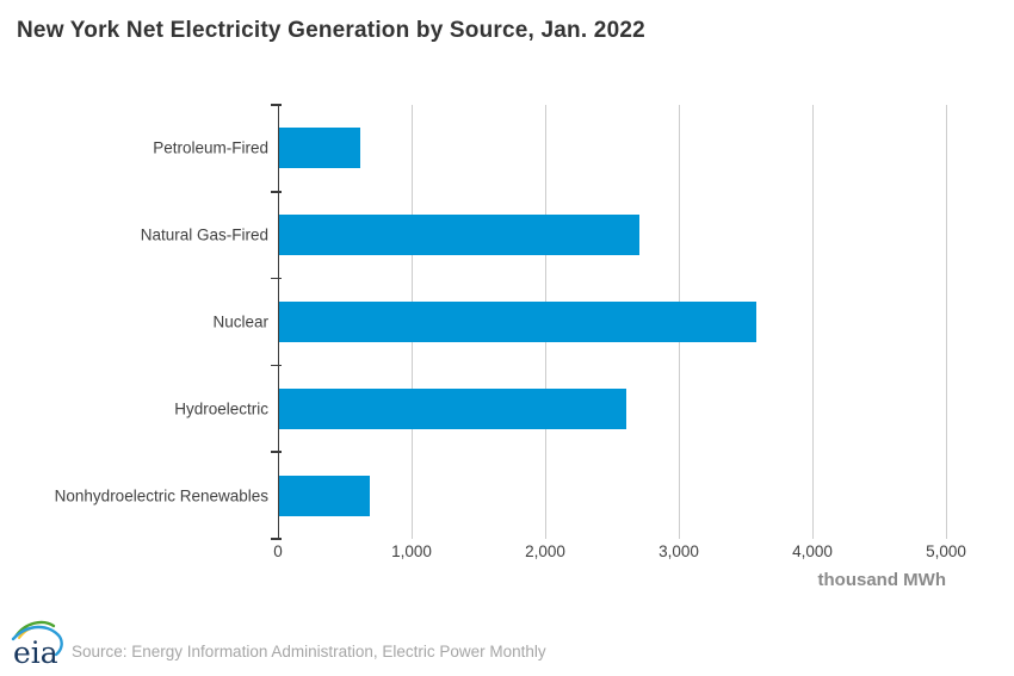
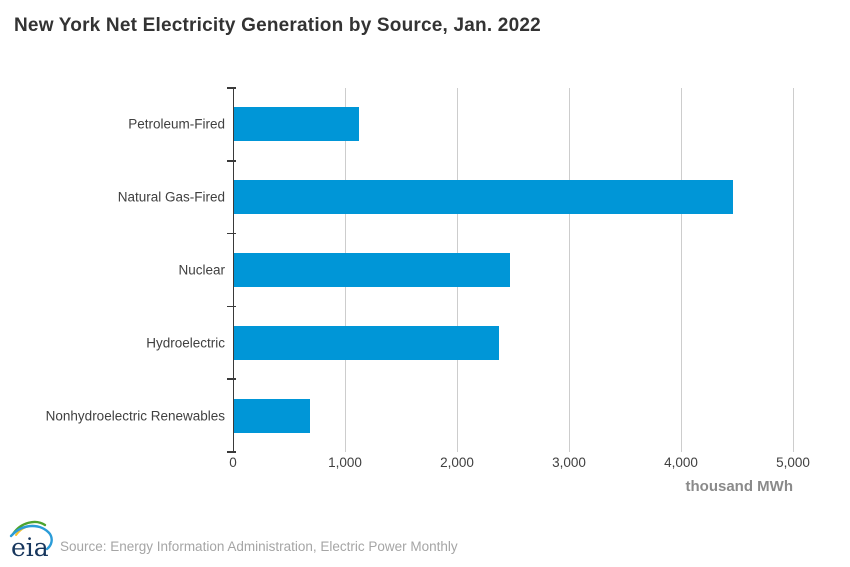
Petroleum-Fired: 610 -> 1120
Natural Gas-Fired: 2700 -> 4460
Nuclear: 3570 -> 2460
Hydroelectric: 2600 -> 2360
